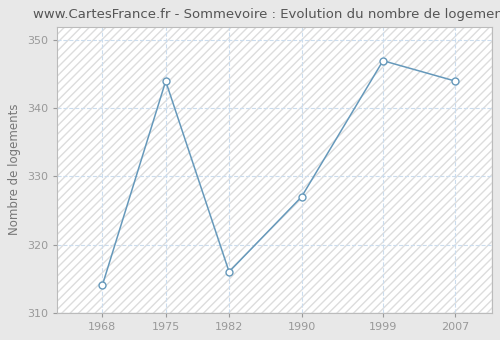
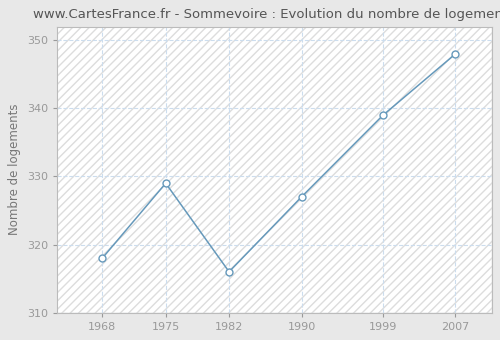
1968: 314 -> 318
1975: 344 -> 329
1999: 347 -> 339
2007: 344 -> 348
